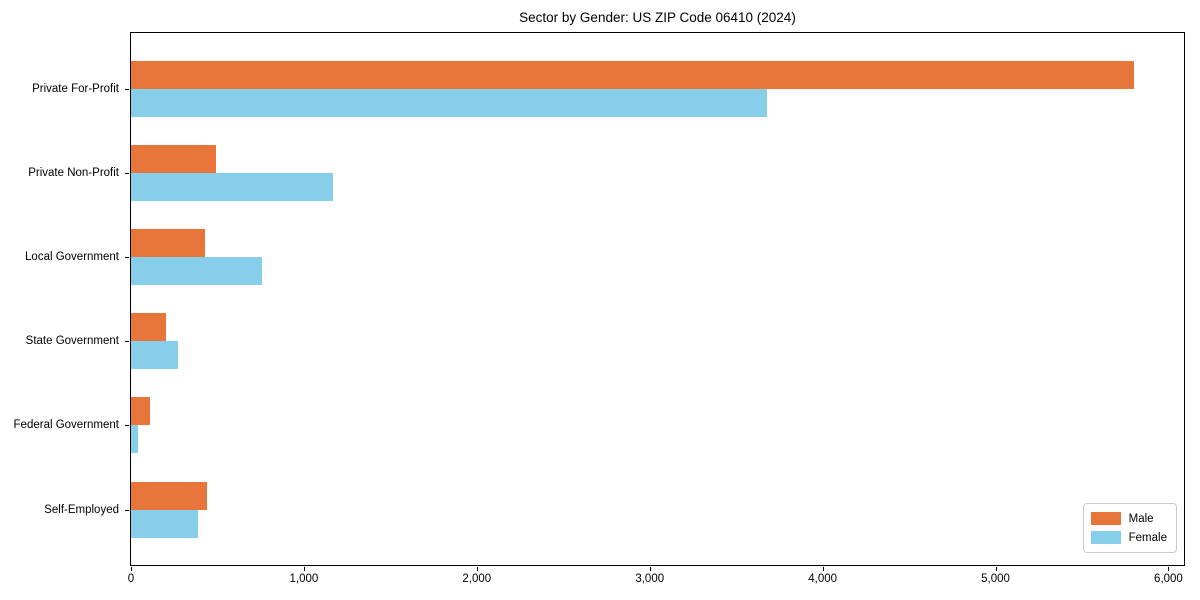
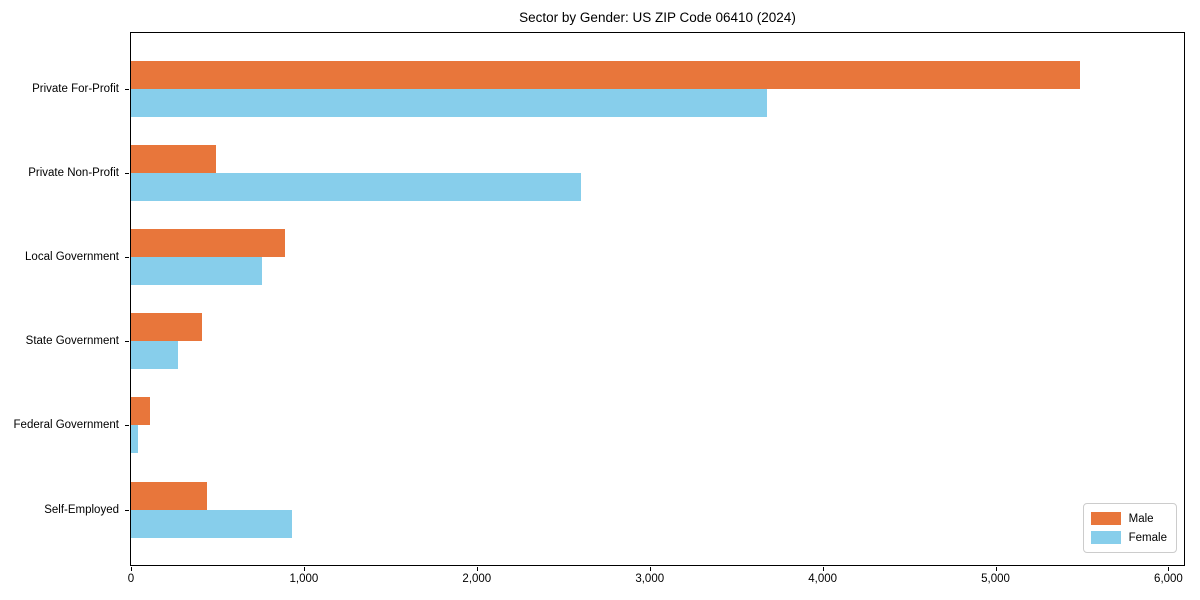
Male/Private For-Profit: 5800 -> 5490
Female/Private Non-Profit: 1170 -> 2600
Male/Local Government: 430 -> 890
Male/State Government: 200 -> 410
Female/Self-Employed: 390 -> 930
